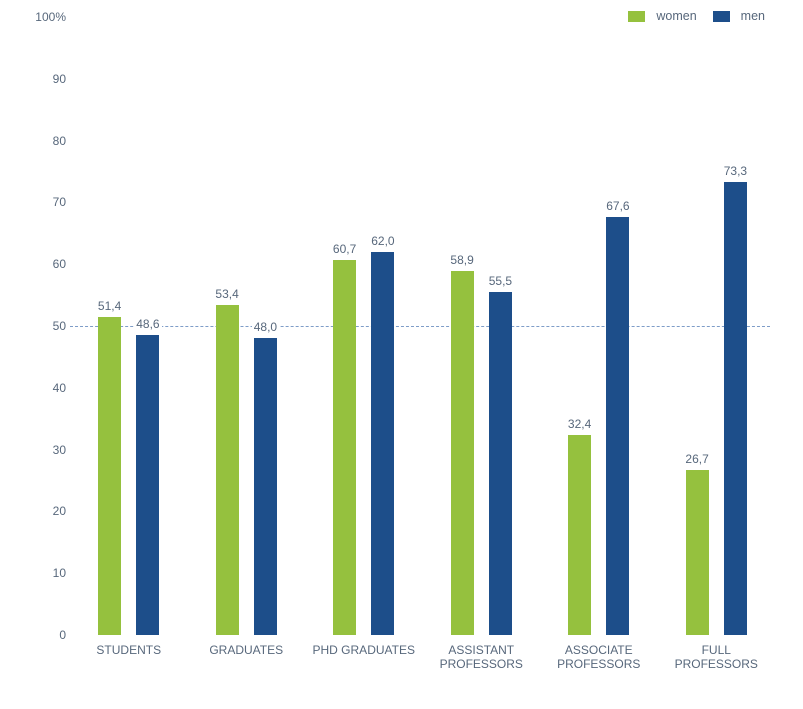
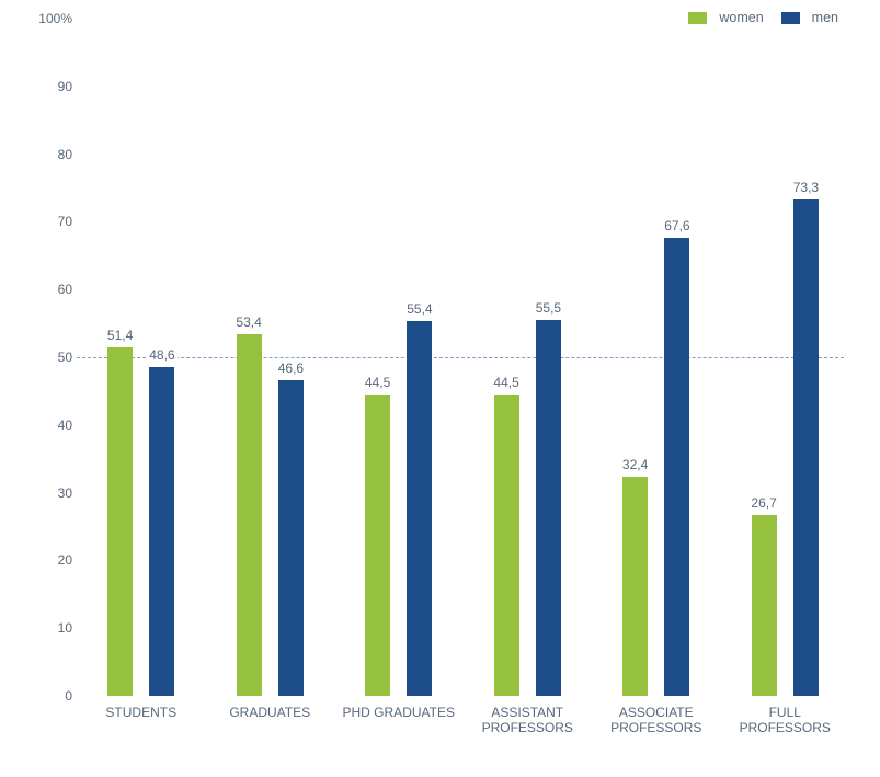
men/GRADUATES: 48,0 -> 46,6
women/PHD GRADUATES: 60,7 -> 44,5
men/PHD GRADUATES: 62,0 -> 55,4
women/ASSISTANT PROFESSORS: 58,9 -> 44,5
